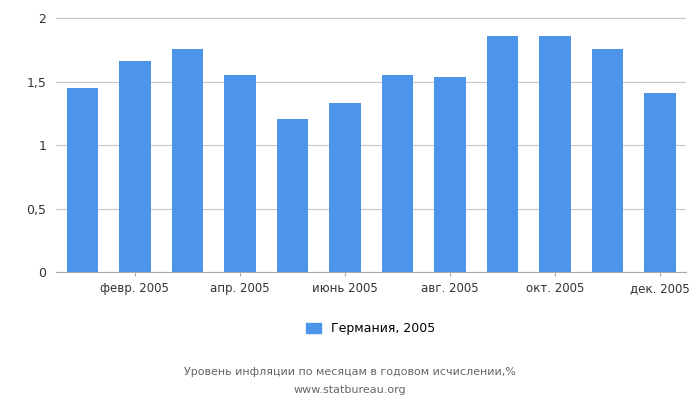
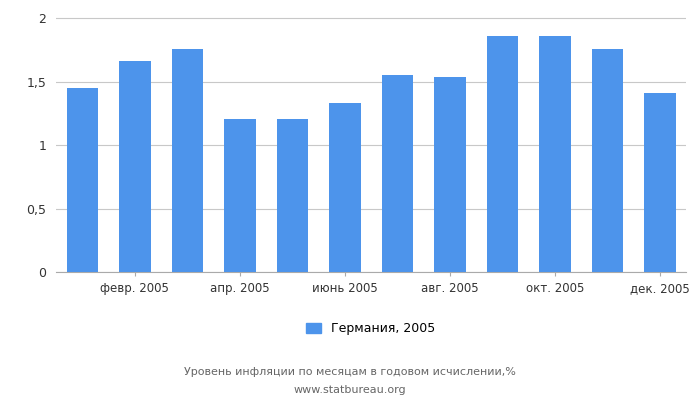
апр. 2005: 1,55 -> 1,21
